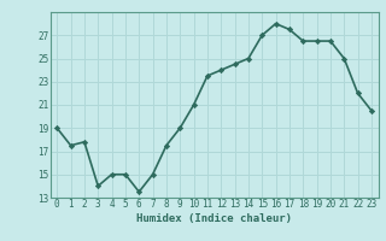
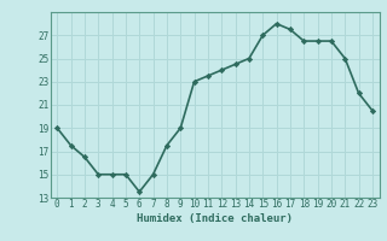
2: 17.8 -> 16.5
3: 14.0 -> 15.0
10: 21.0 -> 23.0
